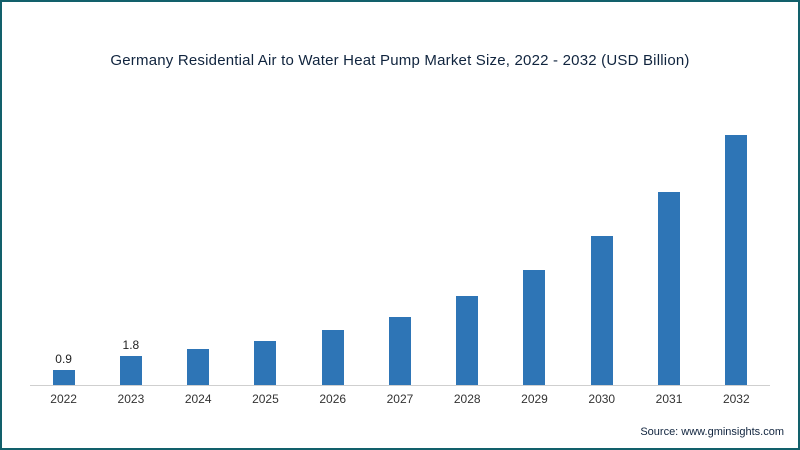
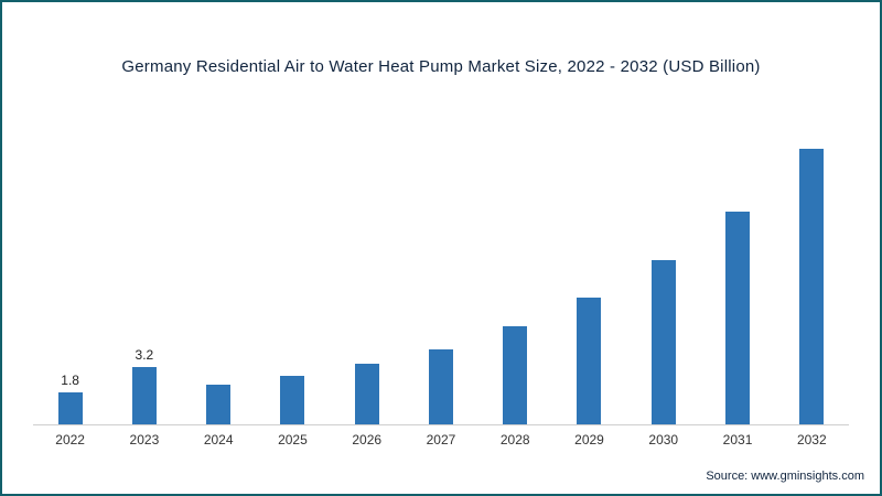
2022: 0.9 -> 1.8
2023: 1.8 -> 3.2
